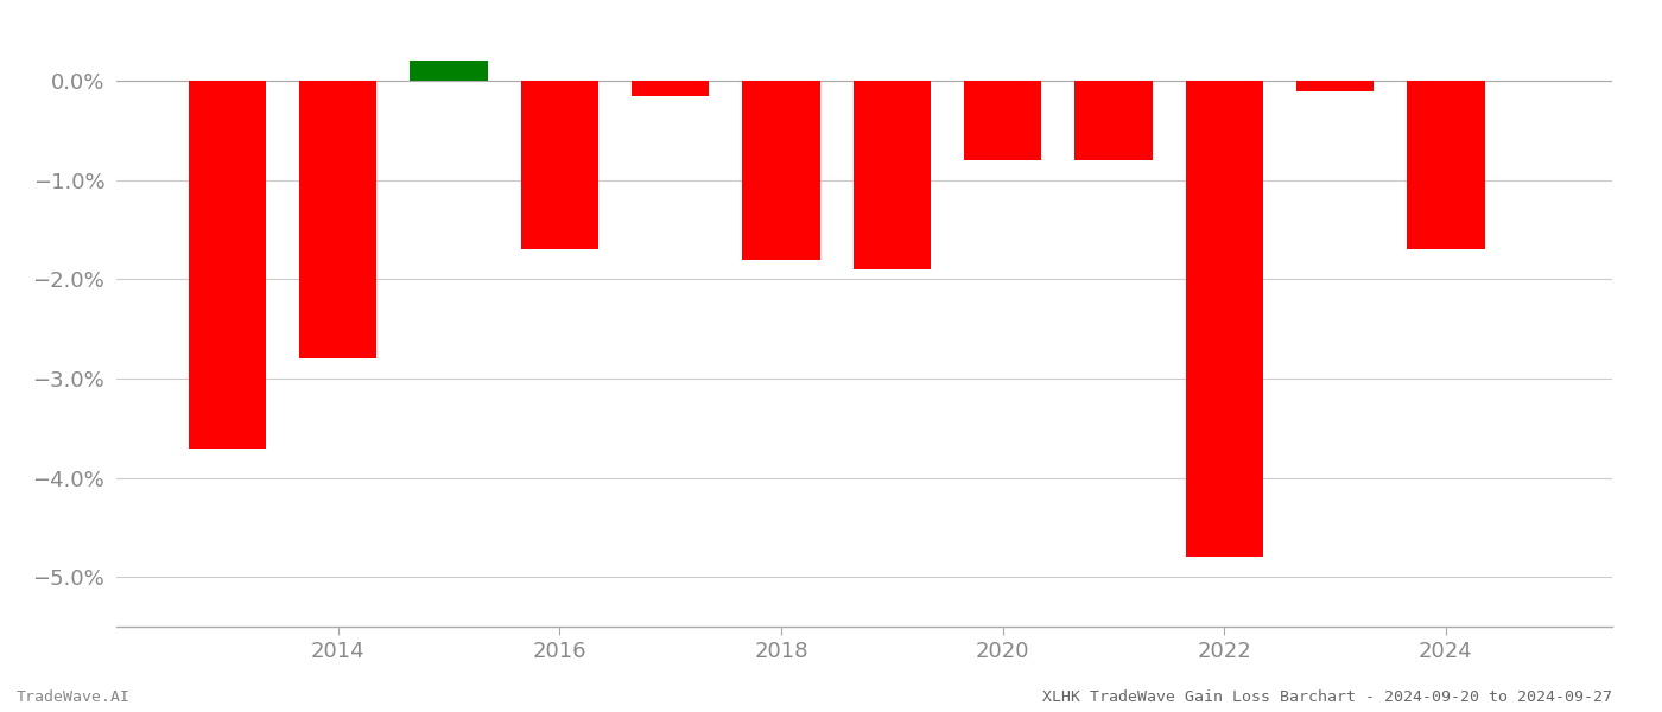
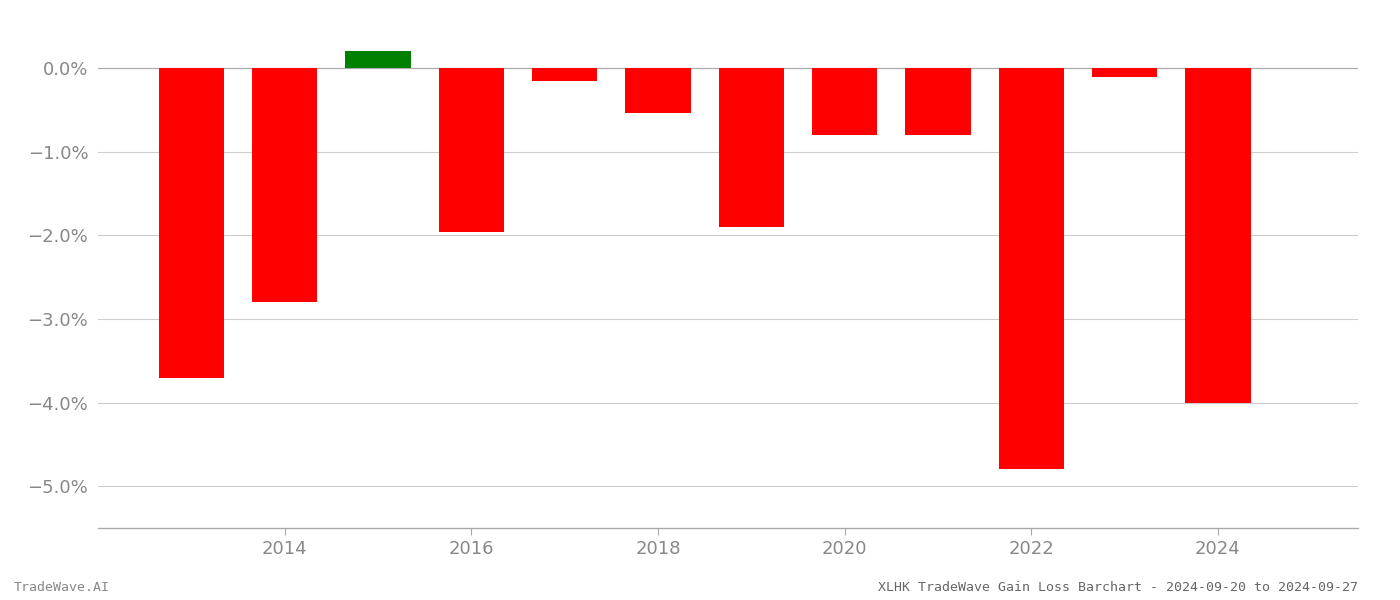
2016: -1.70% -> -1.96%
2018: -1.80% -> -0.54%
2024: -1.70% -> -4.00%
